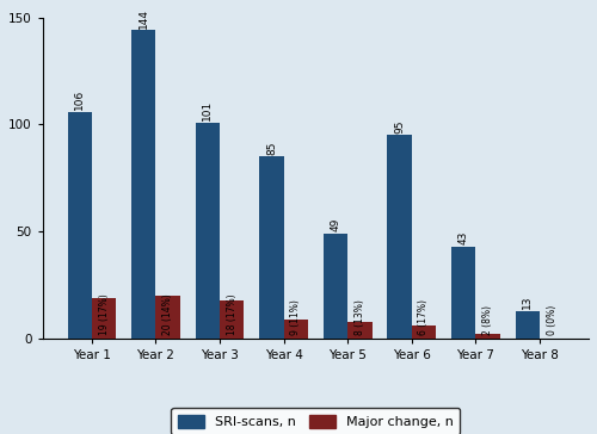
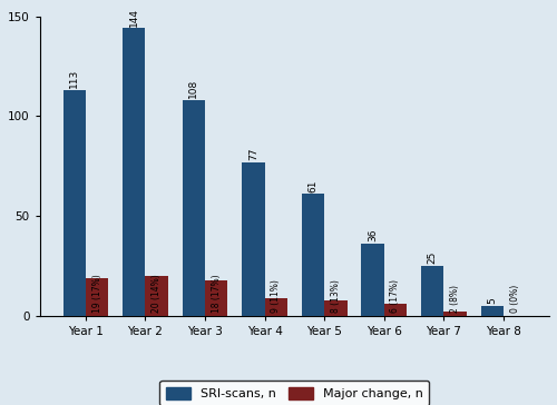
SRI-scans, n/Year 1: 106 -> 113
SRI-scans, n/Year 3: 101 -> 108
SRI-scans, n/Year 4: 85 -> 77
SRI-scans, n/Year 5: 49 -> 61
SRI-scans, n/Year 6: 95 -> 36
SRI-scans, n/Year 7: 43 -> 25
SRI-scans, n/Year 8: 13 -> 5
